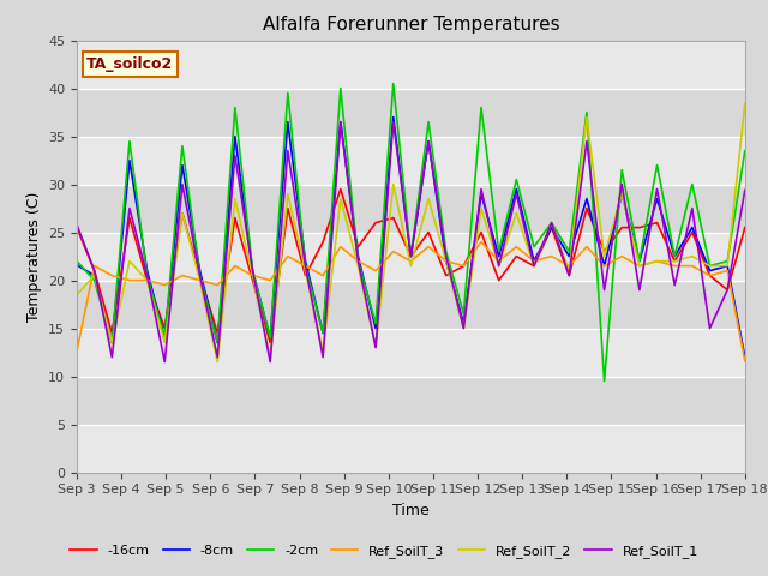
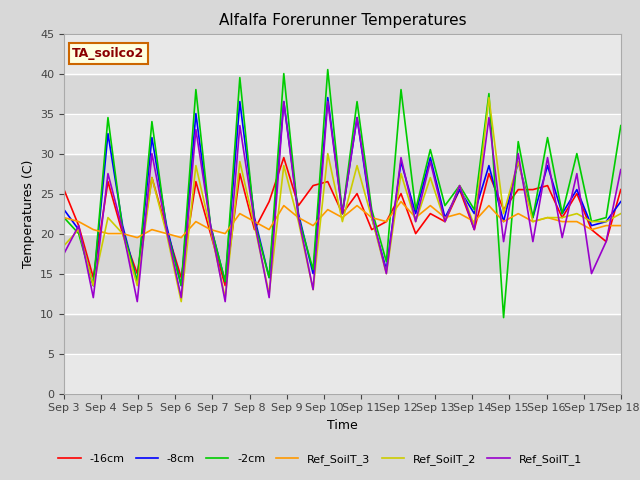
-8cm/Sep 3: 21.6 -> 23.0
Ref_SoilT_3/Sep 3: 12.6 -> 22.0
Ref_SoilT_1/Sep 3: 25.8 -> 17.5
-8cm/Sep 18: 12.0 -> 24.0
Ref_SoilT_3/Sep 18: 11.6 -> 21.0
Ref_SoilT_2/Sep 18: 38.4 -> 22.5
Ref_SoilT_1/Sep 18: 29.4 -> 28.0
